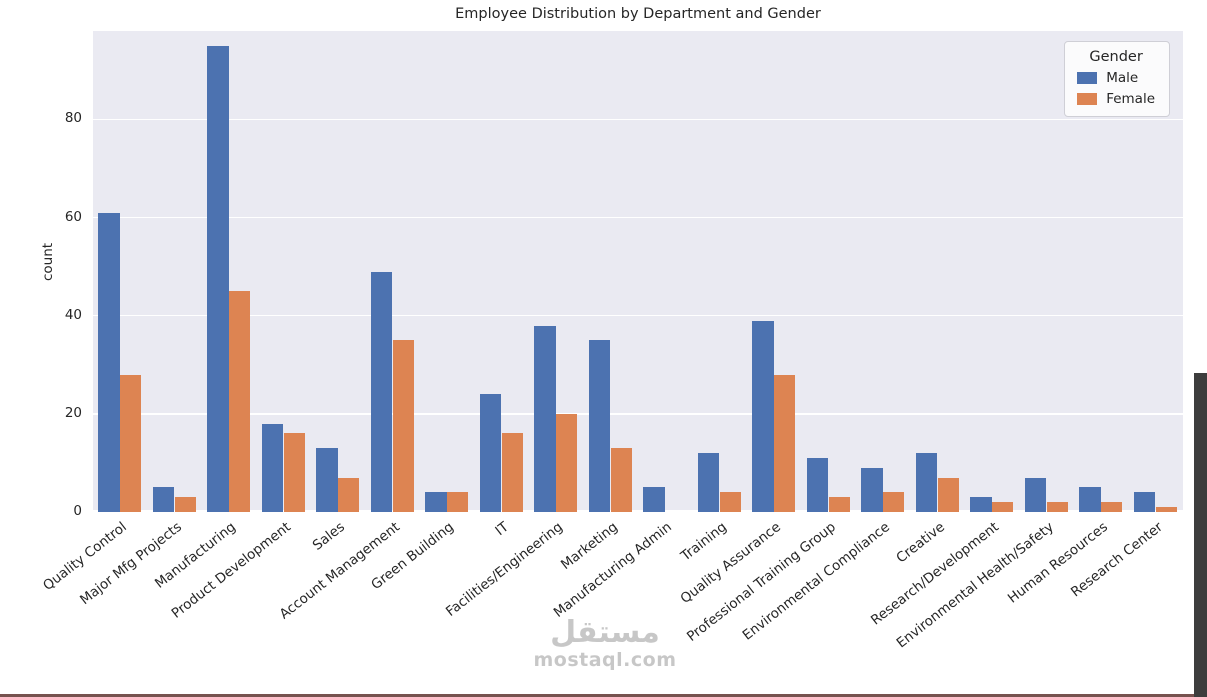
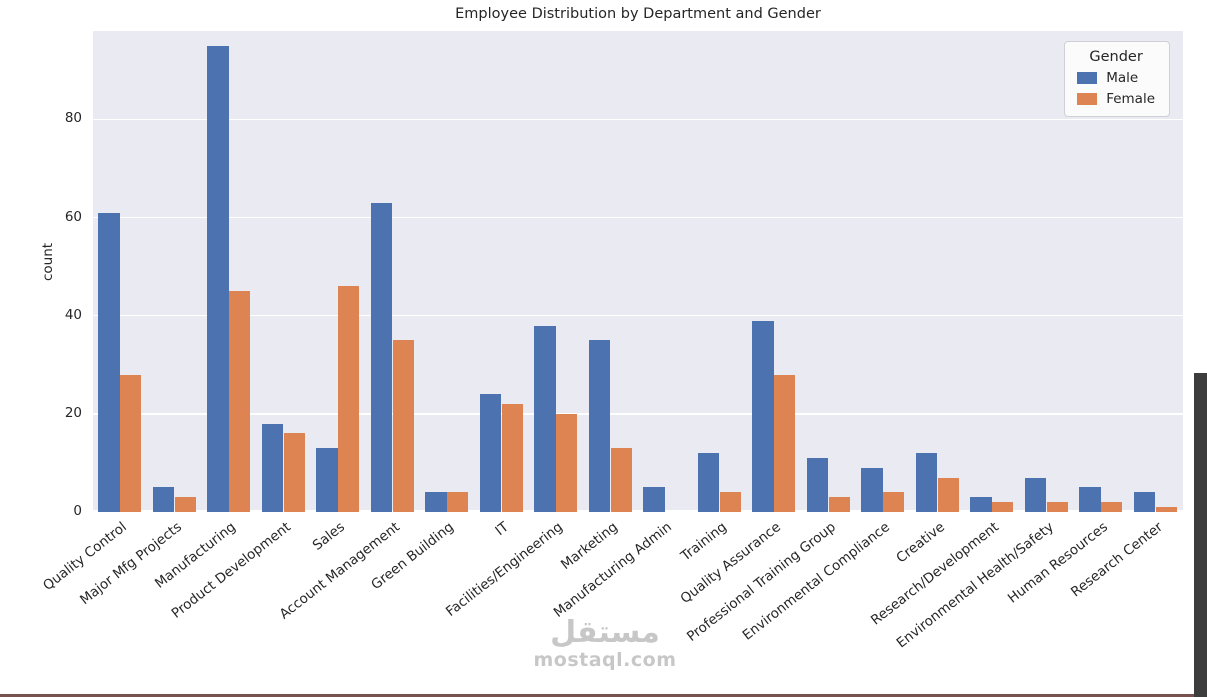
Female/Sales: 7 -> 46
Male/Account Management: 49 -> 63
Female/IT: 16 -> 22
